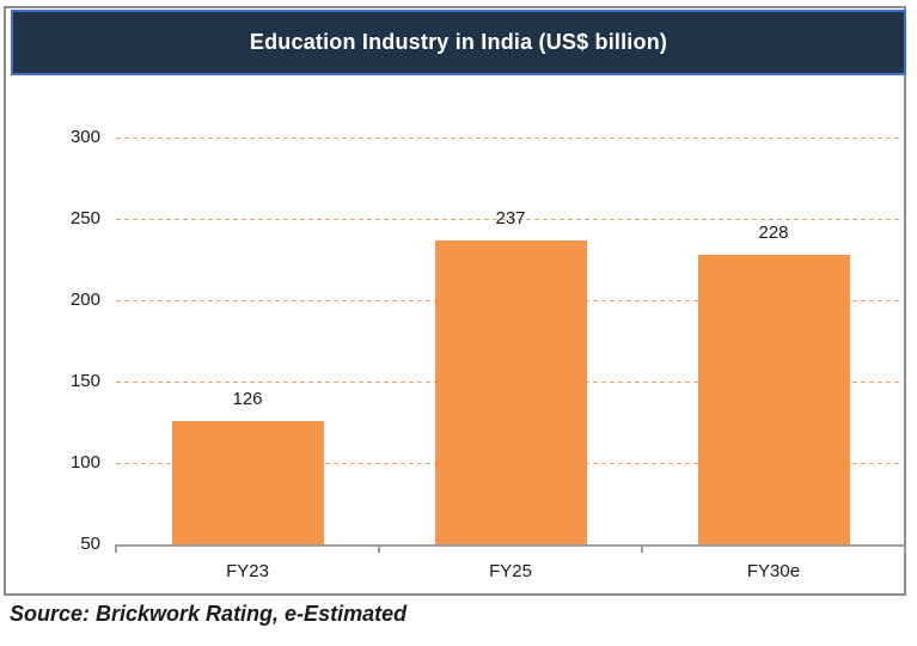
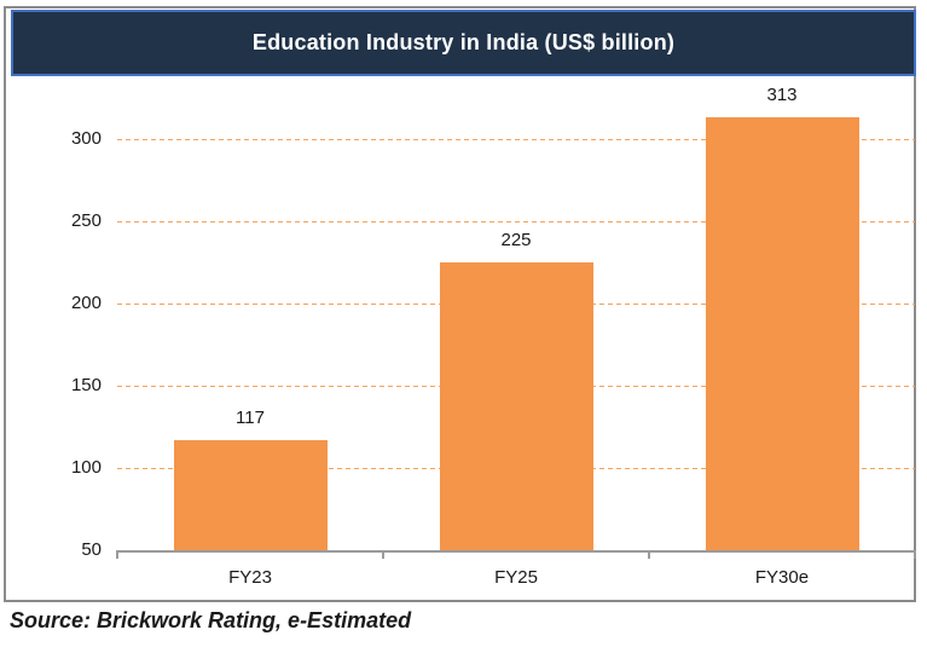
FY23: 126 -> 117
FY25: 237 -> 225
FY30e: 228 -> 313
